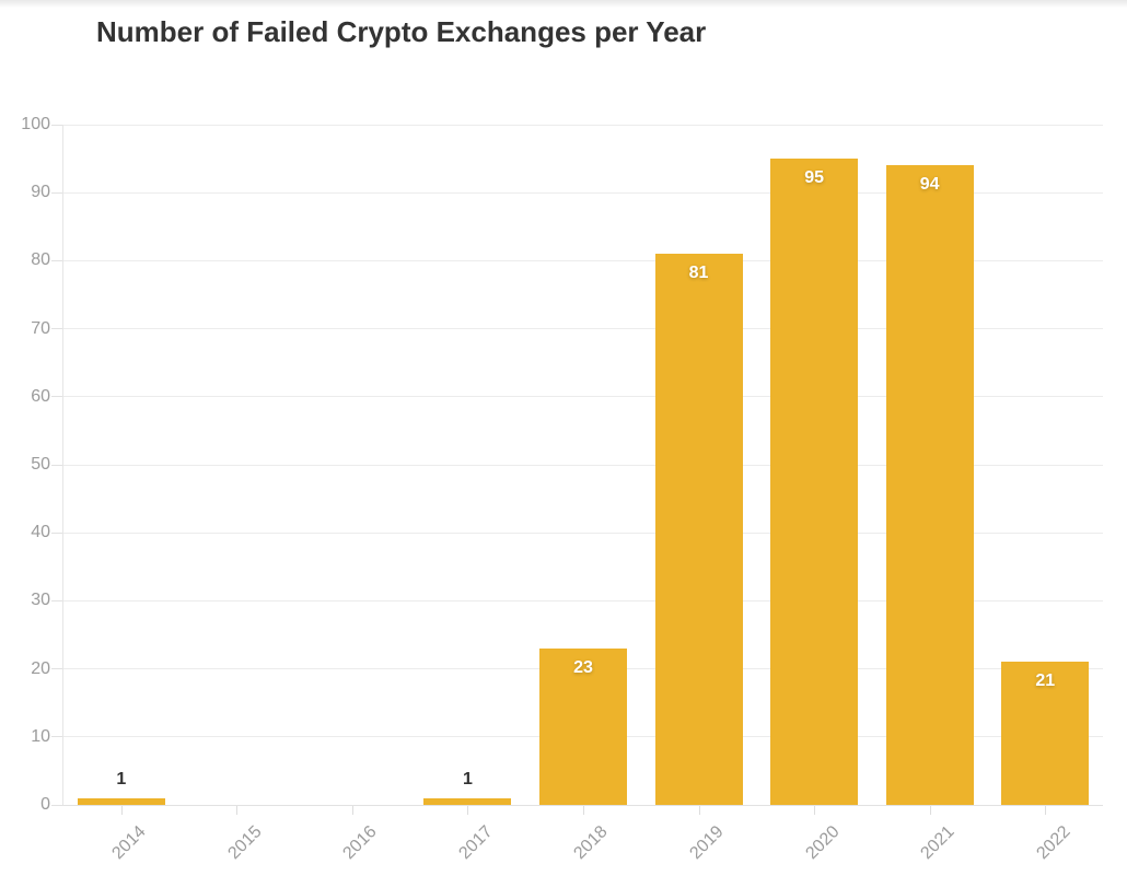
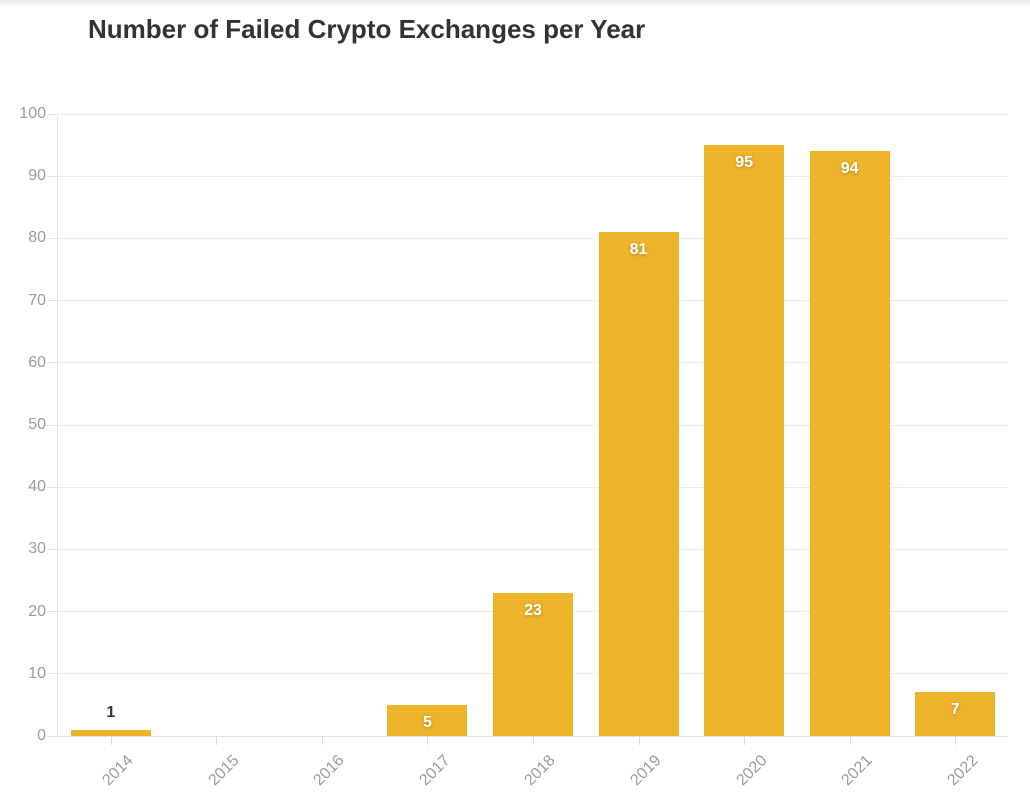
2017: 1 -> 5
2022: 21 -> 7
